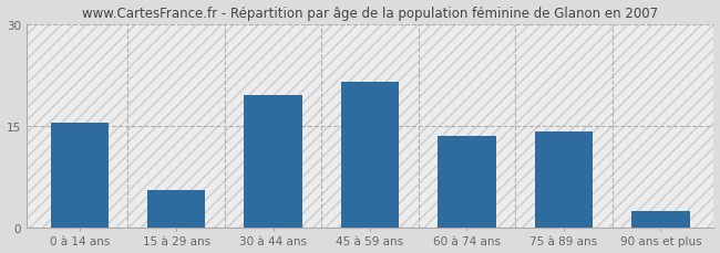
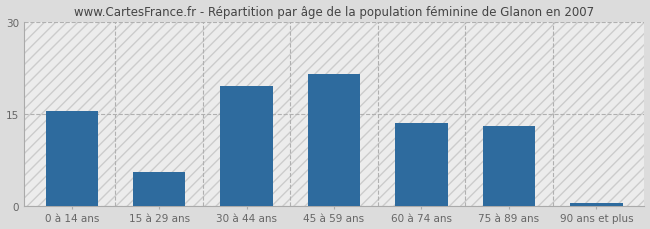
75 à 89 ans: 14.2 -> 13.0
90 ans et plus: 2.4 -> 0.4
